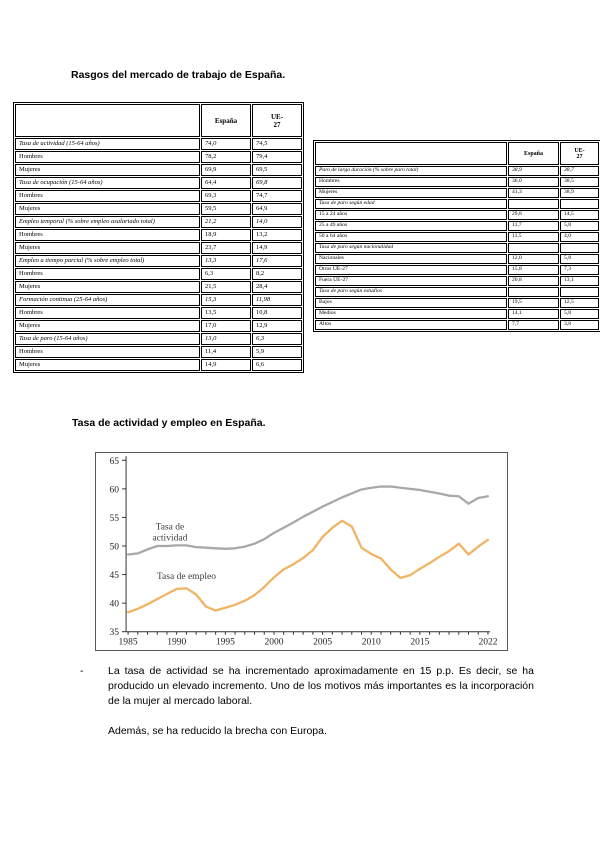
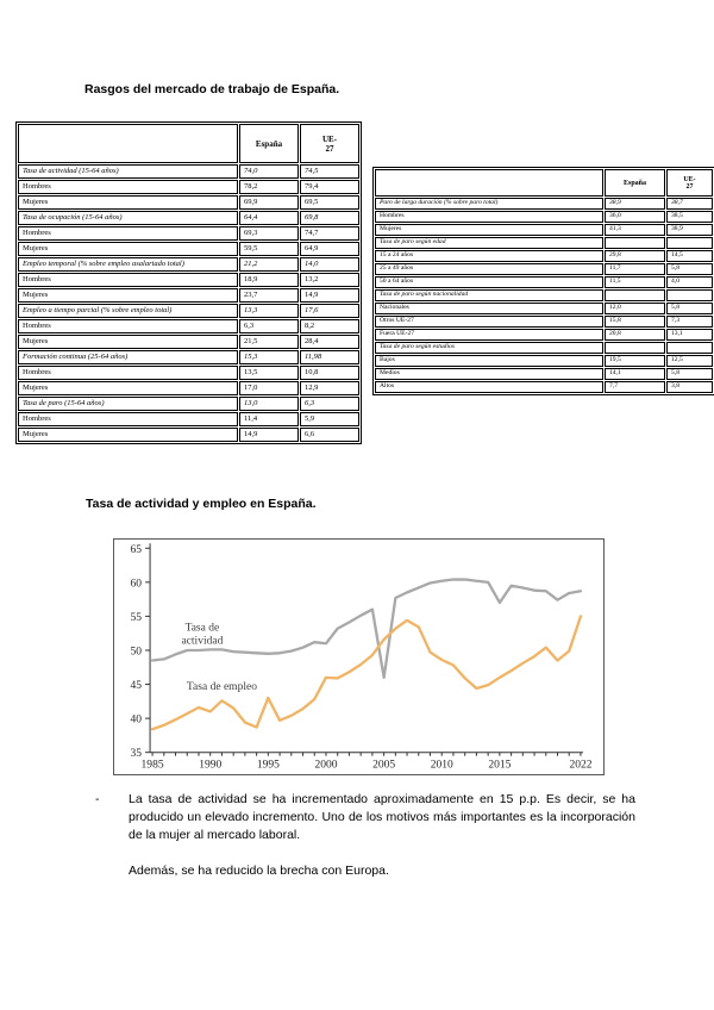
Tasa de empleo/1990: 42 -> 41
Tasa de empleo/1995: 39 -> 43
Tasa de actividad/2000: 52 -> 51
Tasa de empleo/2000: 44 -> 46
Tasa de actividad/2005: 57 -> 46
Tasa de actividad/2015: 60 -> 57
Tasa de empleo/2022: 51 -> 55
